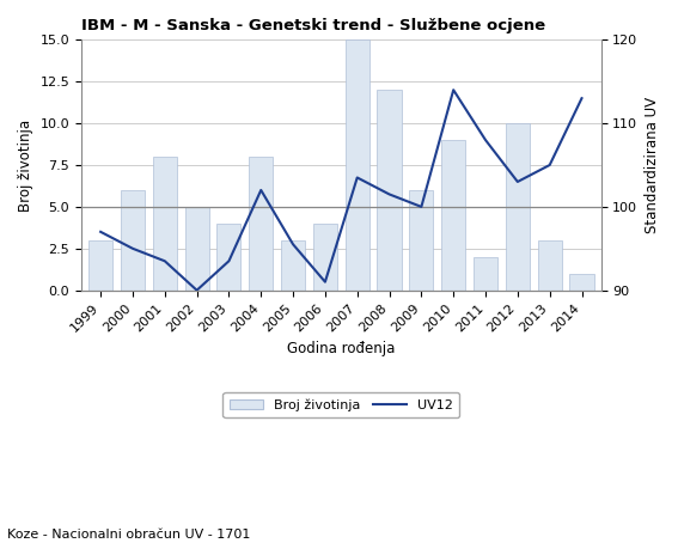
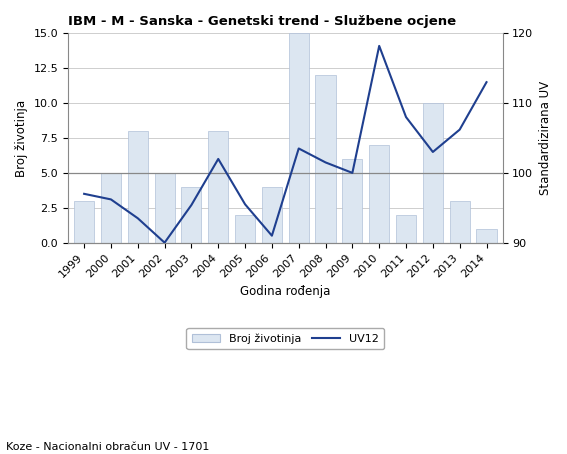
Broj životinja/2000: 6 -> 5
UV12/2000: 95.0 -> 96.2
UV12/2003: 93.5 -> 95.4
Broj životinja/2005: 3 -> 2
Broj životinja/2010: 9 -> 7
UV12/2010: 114.0 -> 118.2
UV12/2013: 105.0 -> 106.2
